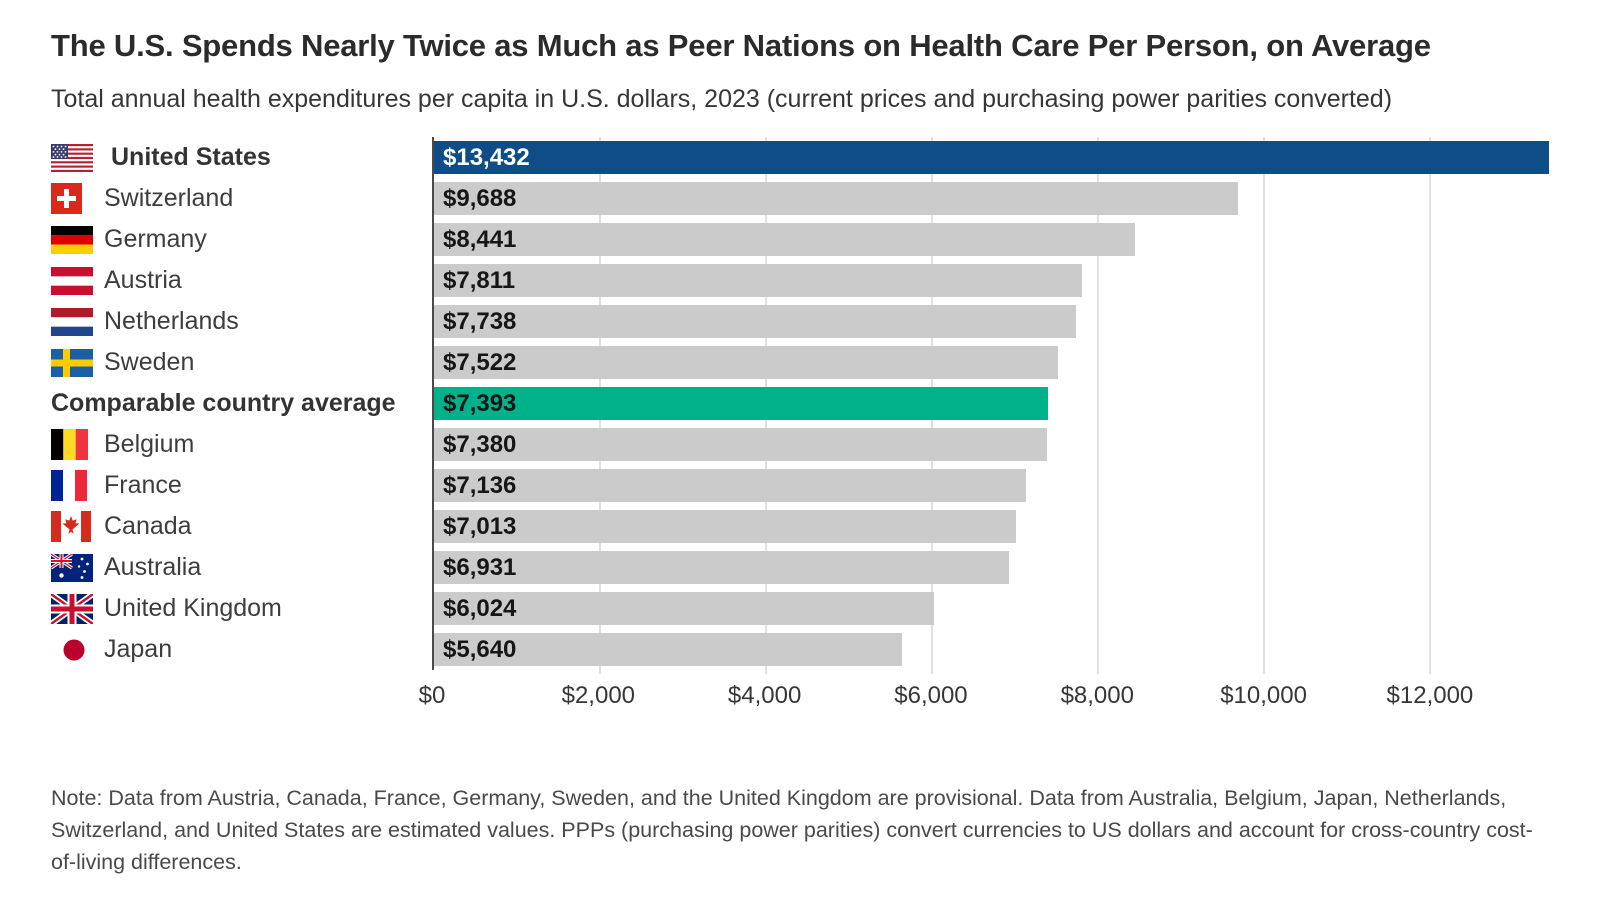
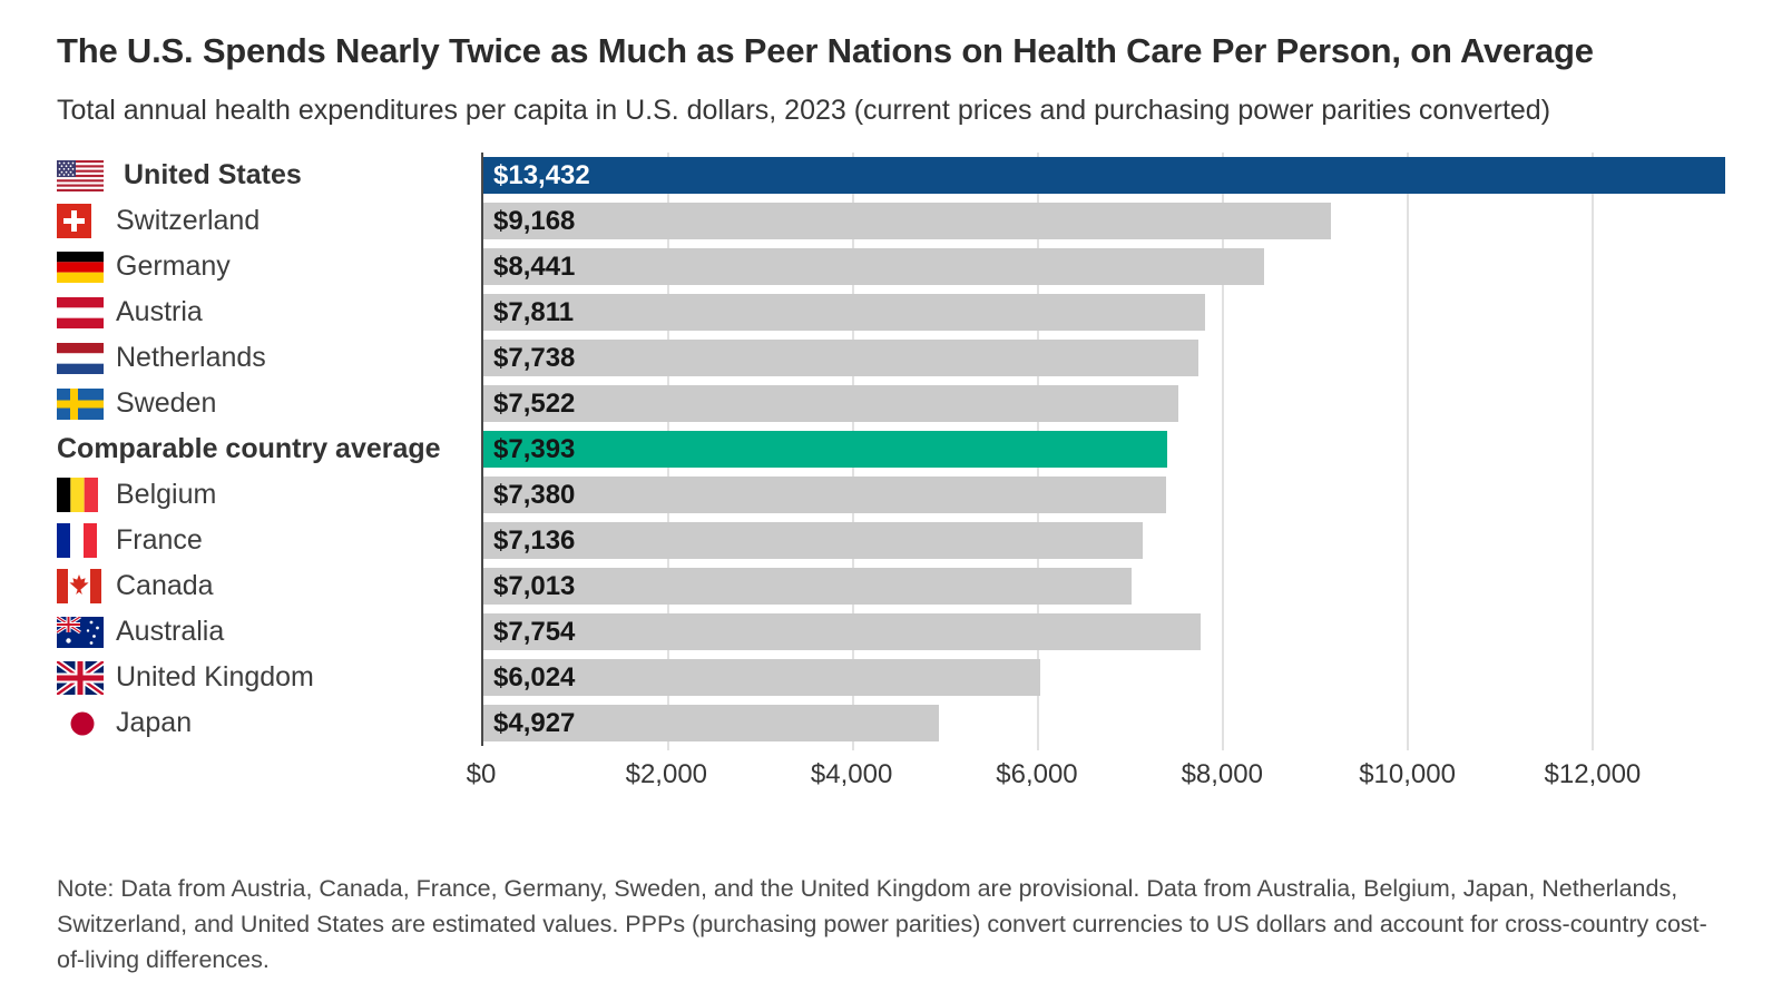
Switzerland: $9,688 -> $9,168
Australia: $6,931 -> $7,754
Japan: $5,640 -> $4,927
